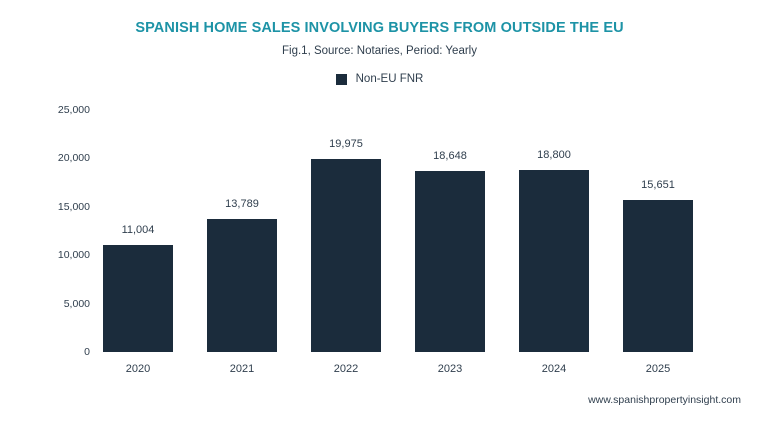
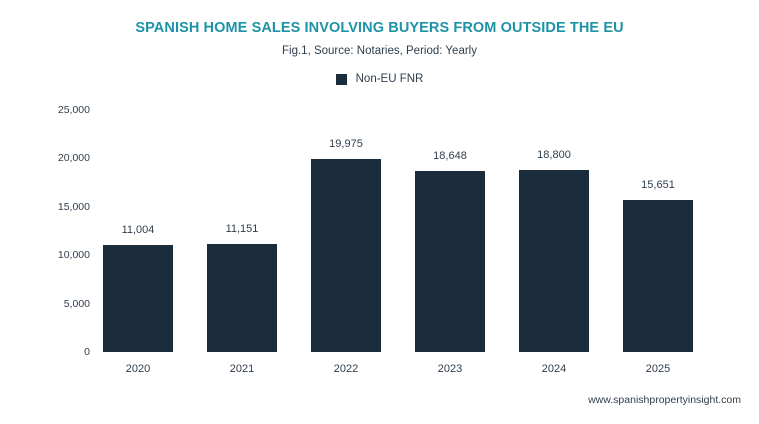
2021: 13,789 -> 11,151
